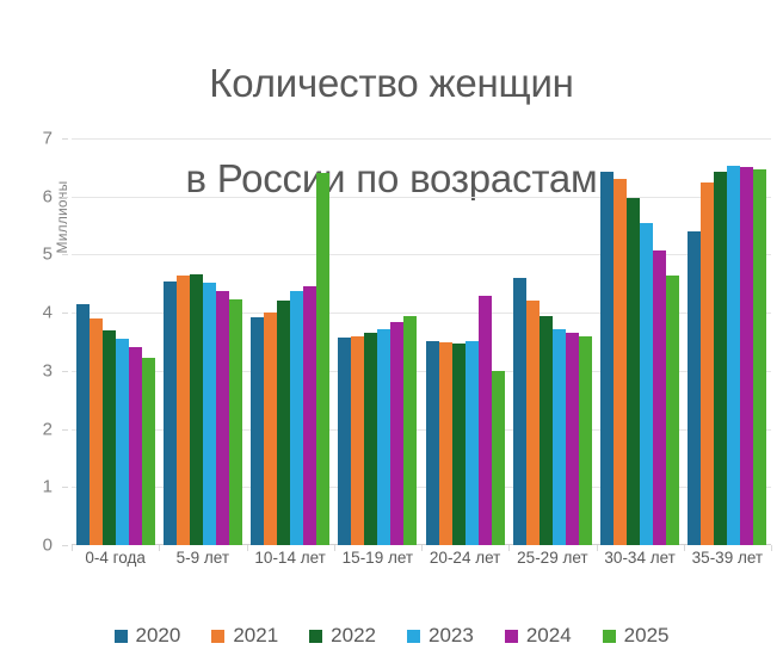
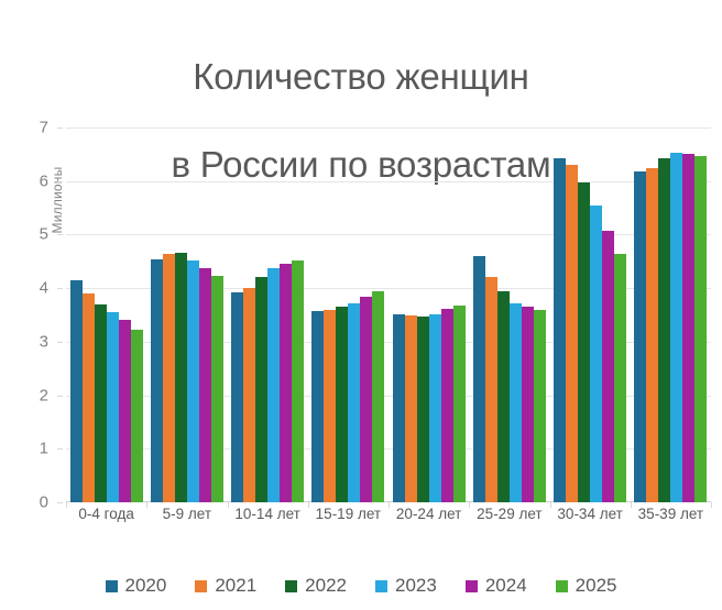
2025/10-14 лет: 6.4 -> 4.5
2024/20-24 лет: 4.3 -> 3.6
2025/20-24 лет: 3.0 -> 3.7
2020/35-39 лет: 5.4 -> 6.2
